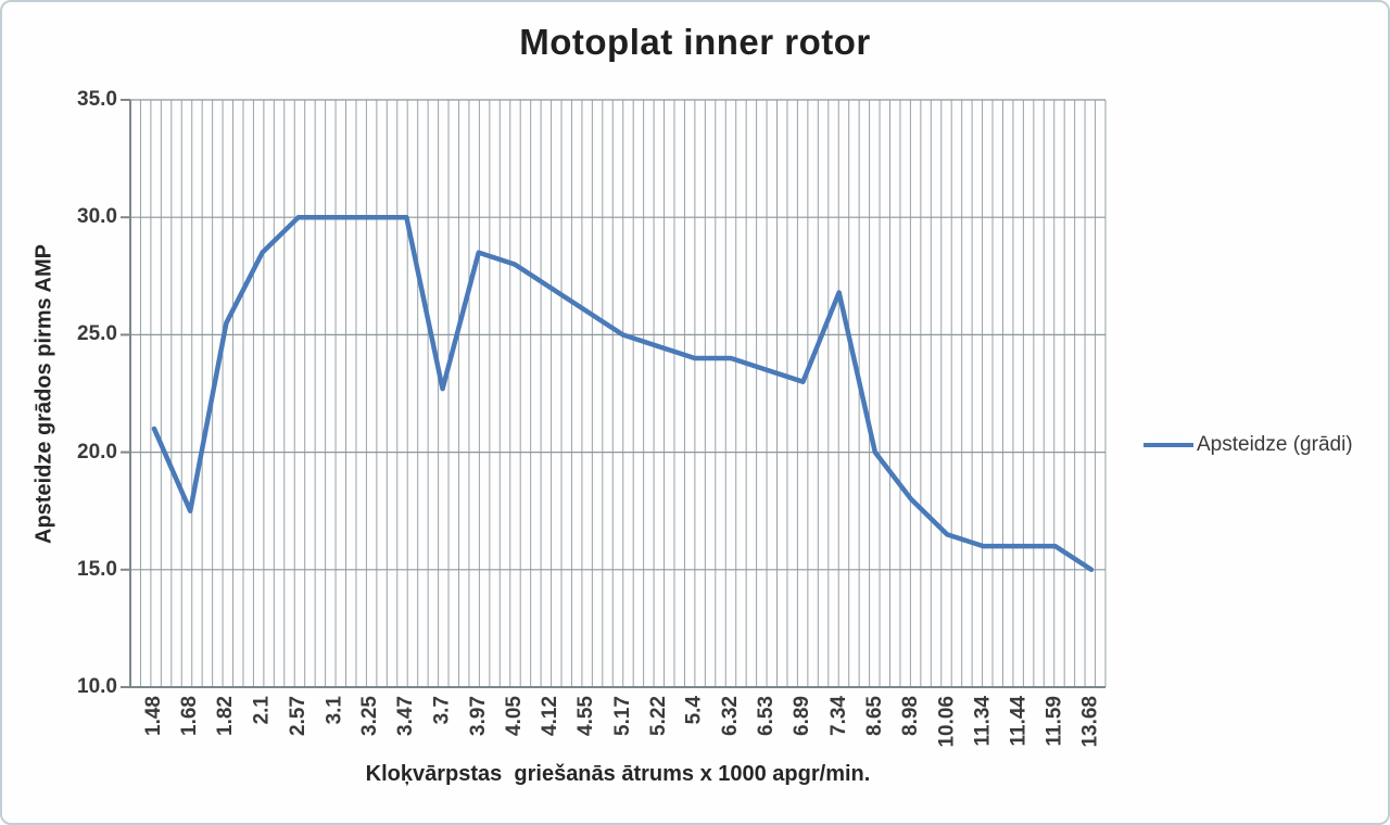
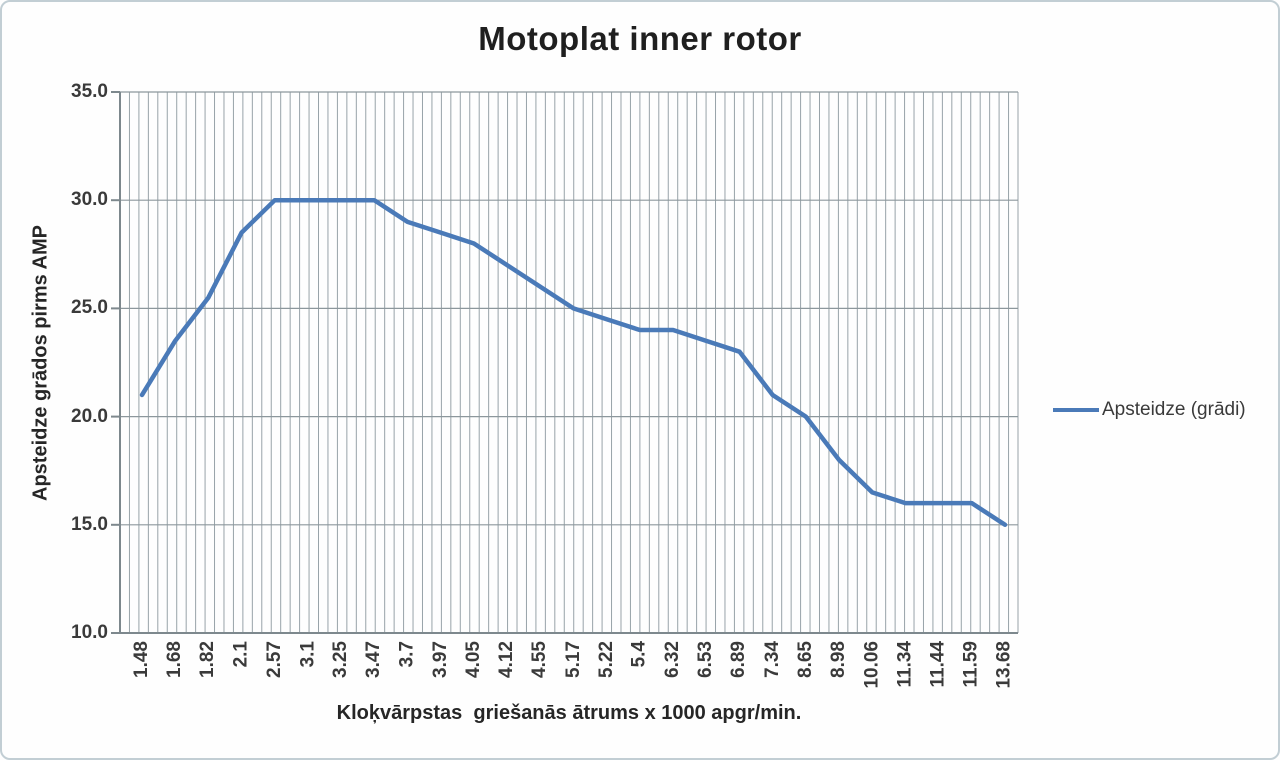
1.68: 17.5 -> 23.5
3.7: 22.7 -> 29.0
7.34: 26.8 -> 21.0
